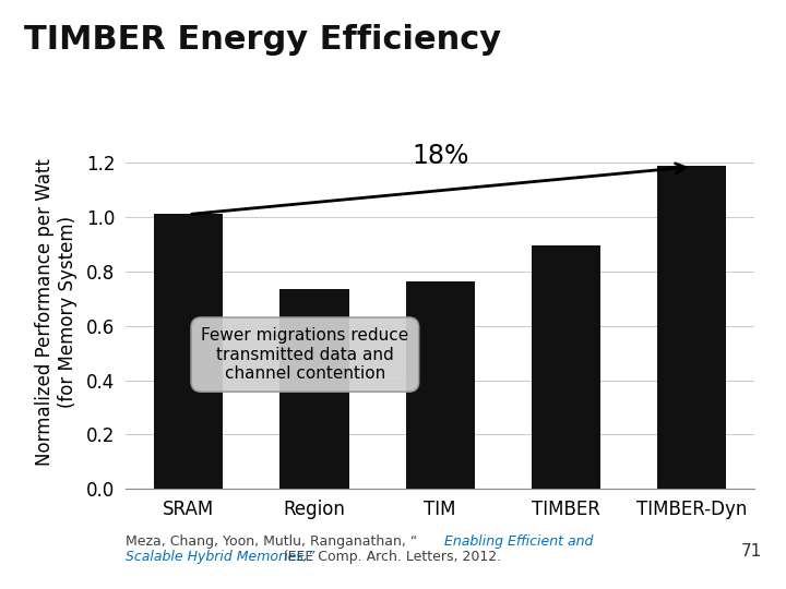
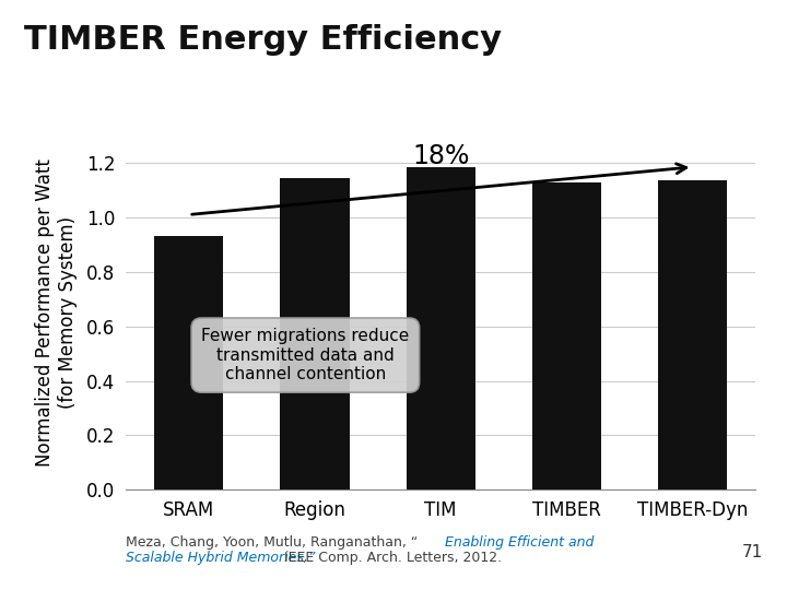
SRAM: 1.010 -> 0.930
Region: 0.735 -> 1.145
TIM: 0.765 -> 1.185
TIMBER: 0.895 -> 1.130
TIMBER-Dyn: 1.190 -> 1.135
